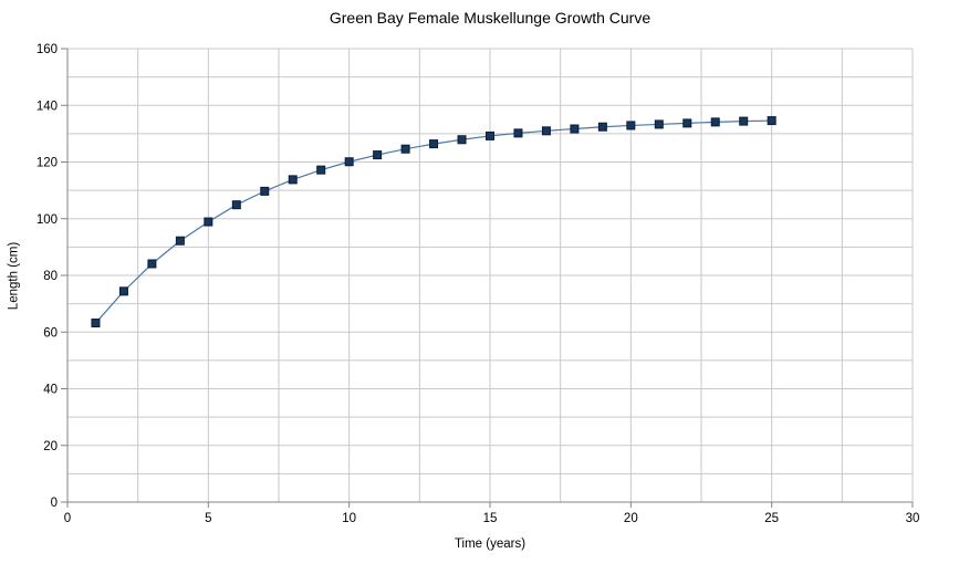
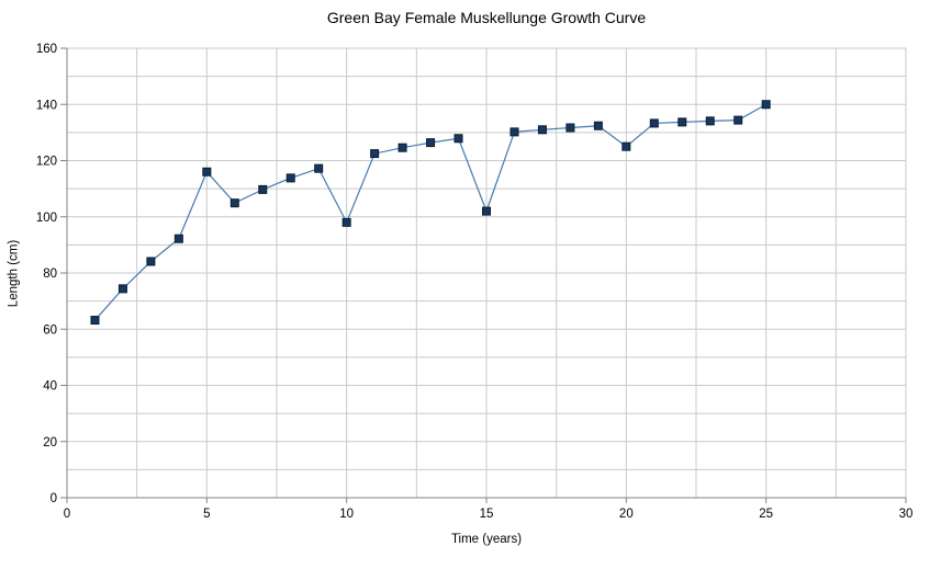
5: 99 -> 116
10: 120 -> 98
15: 129 -> 102
20: 133 -> 125
25: 135 -> 140
